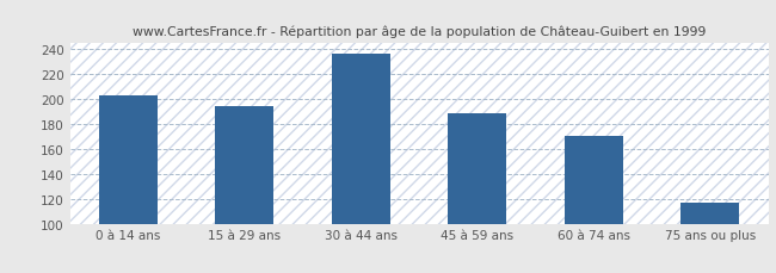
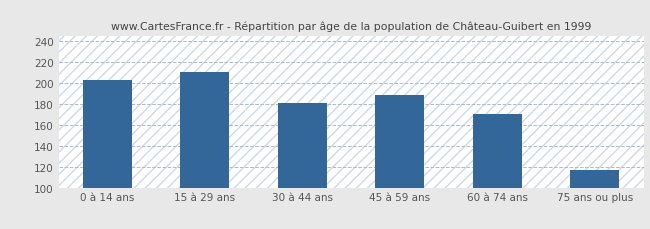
15 à 29 ans: 194 -> 210
30 à 44 ans: 236 -> 181
